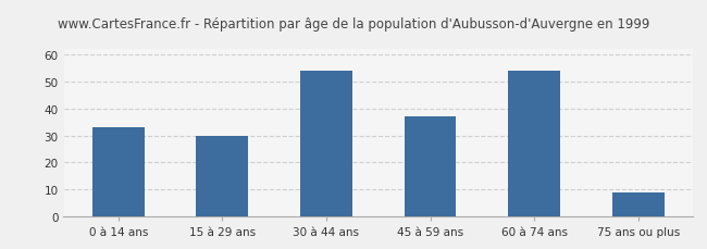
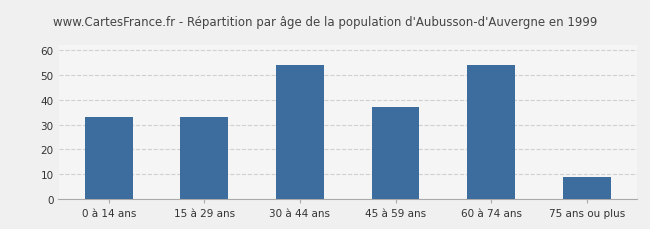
15 à 29 ans: 30 -> 33
